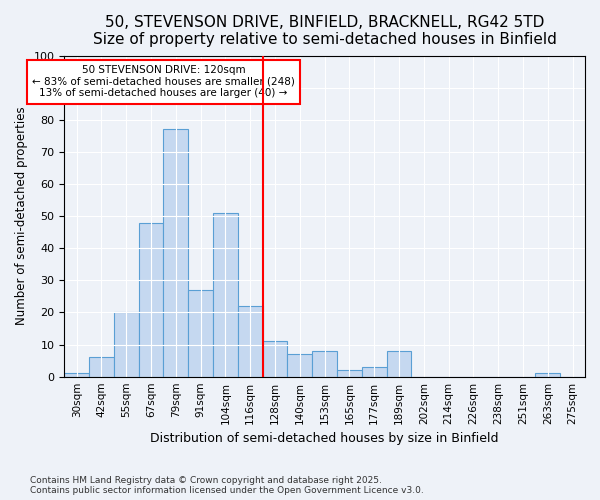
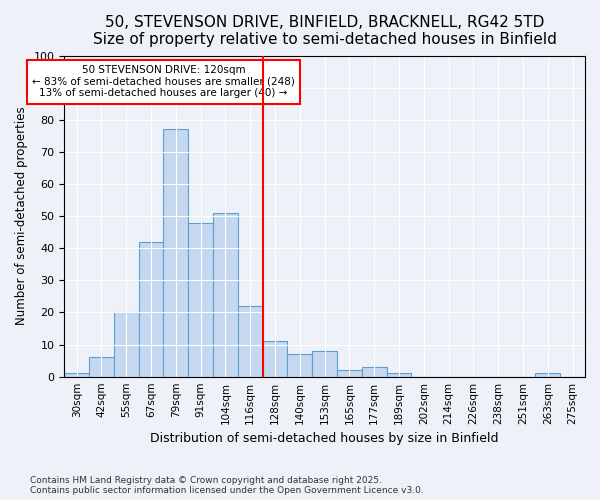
67sqm: 48 -> 42
91sqm: 27 -> 48
189sqm: 8 -> 1
